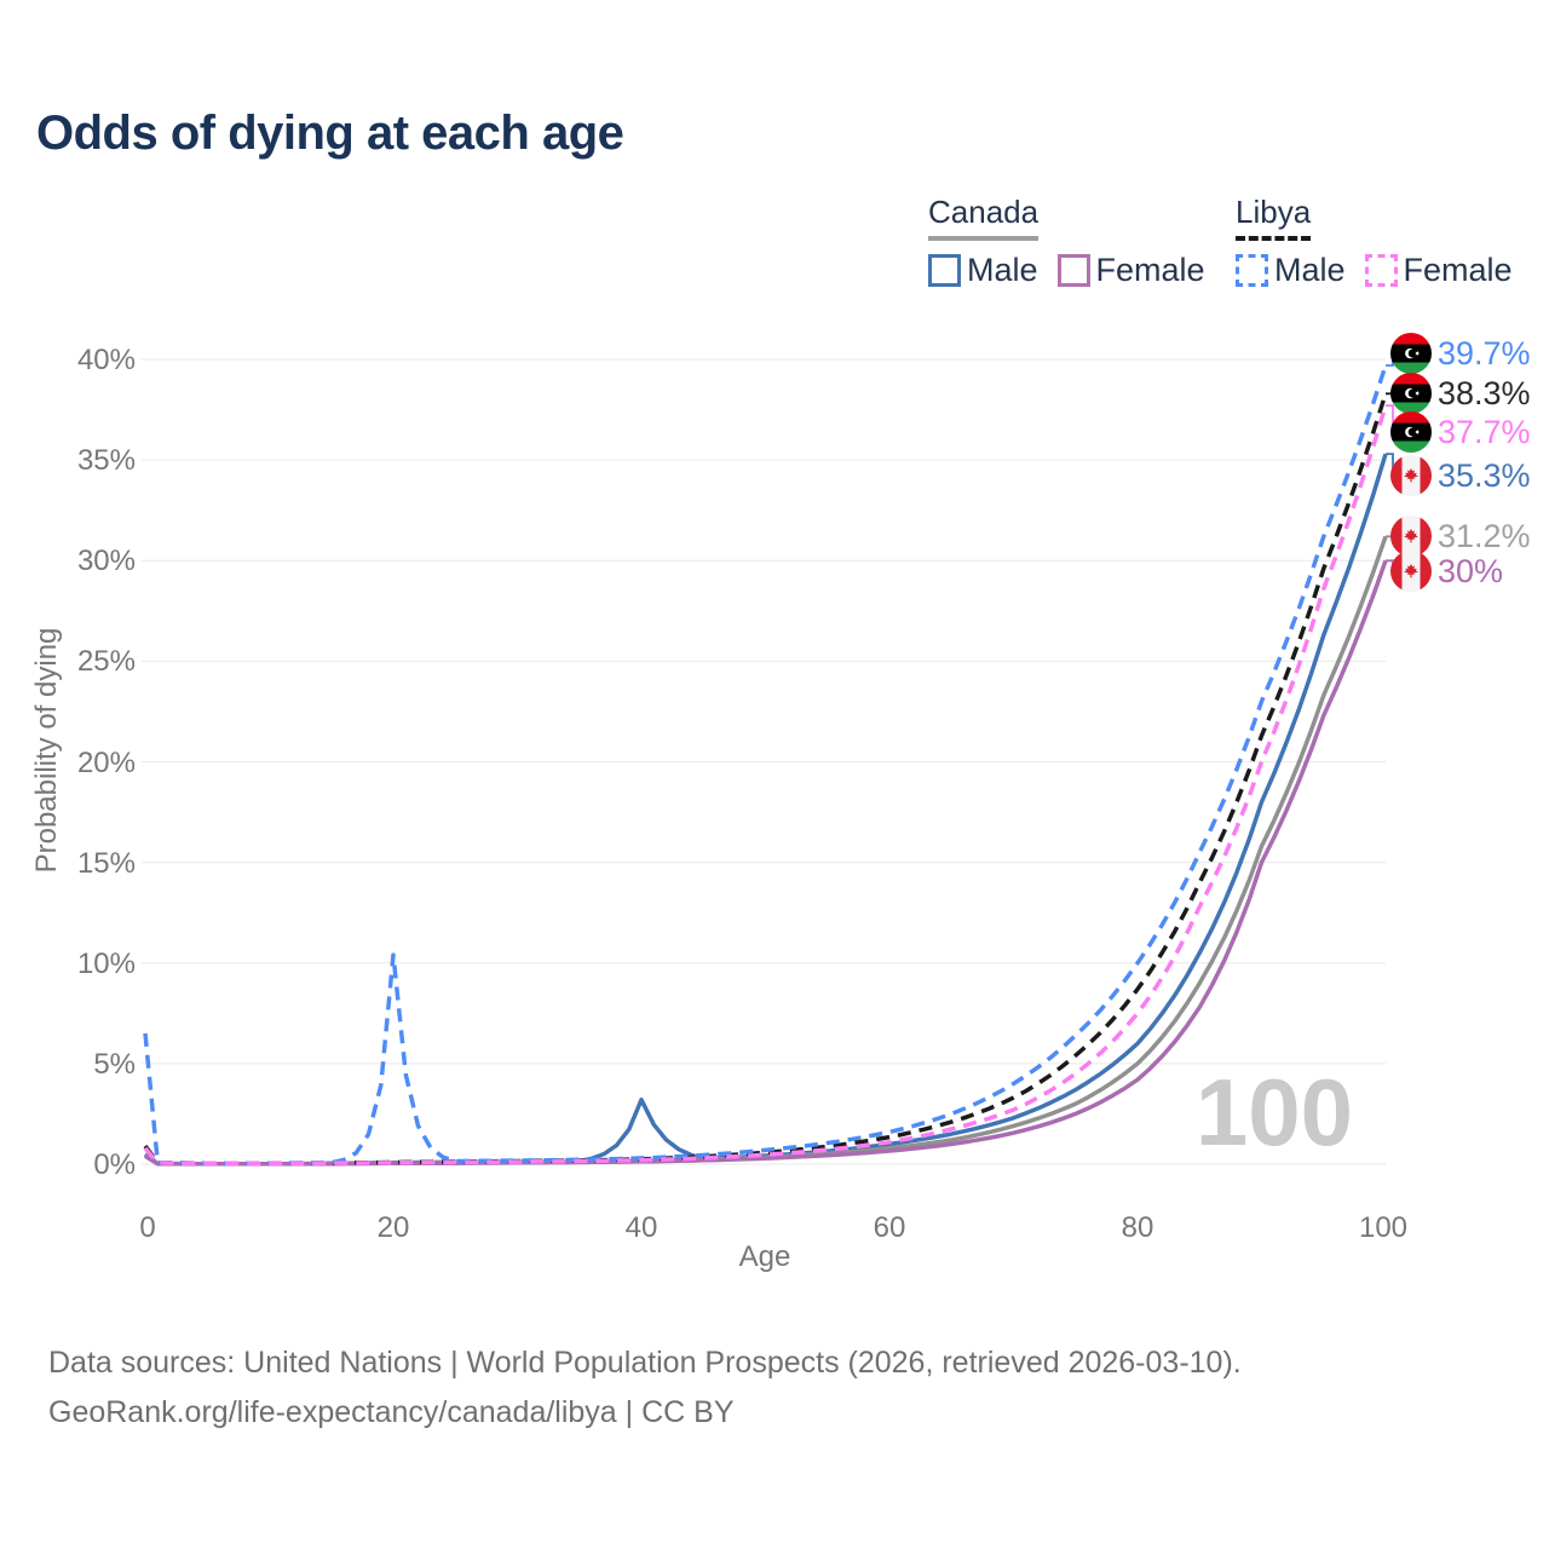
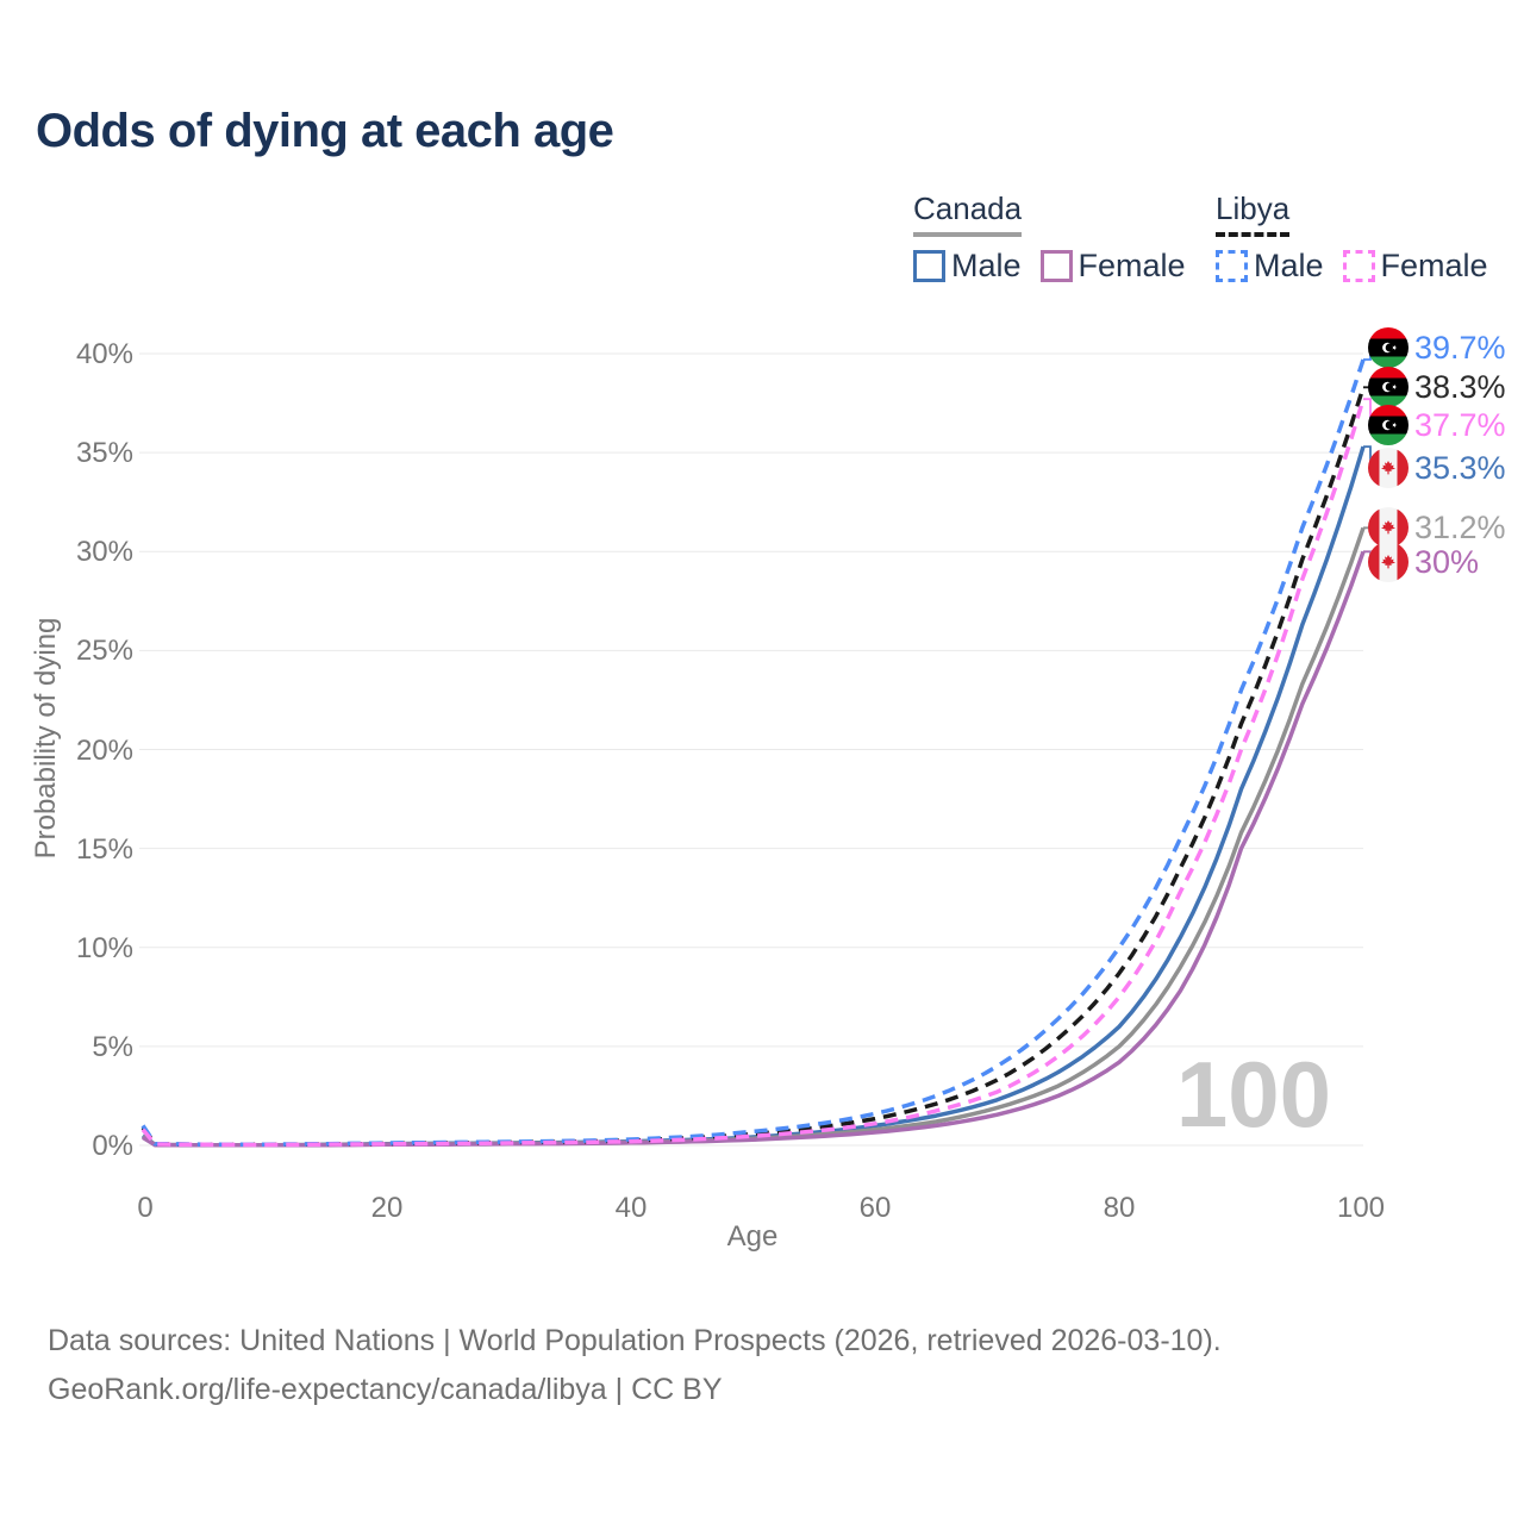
Libya Male/0: 6.5% -> 1.0%
Libya Male/20: 10.4% -> 0.1%
Canada Male/40: 3.2% -> 0.2%
